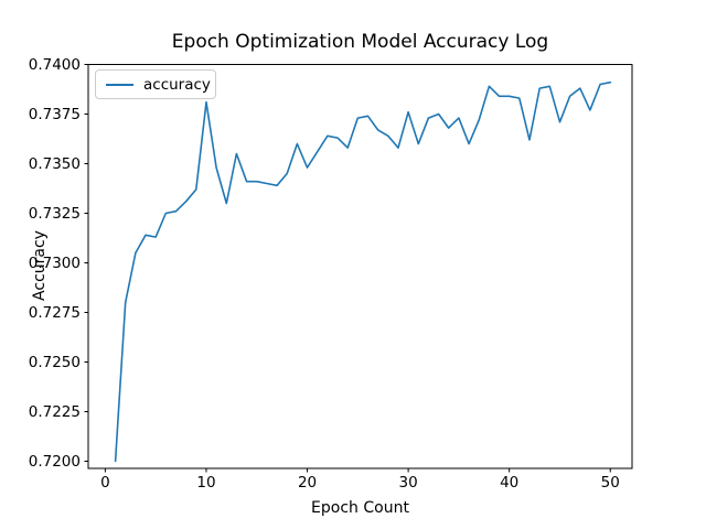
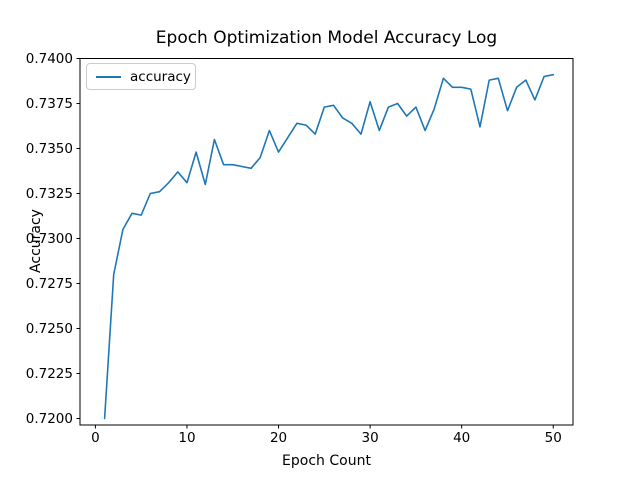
10: 0.7381 -> 0.7331
